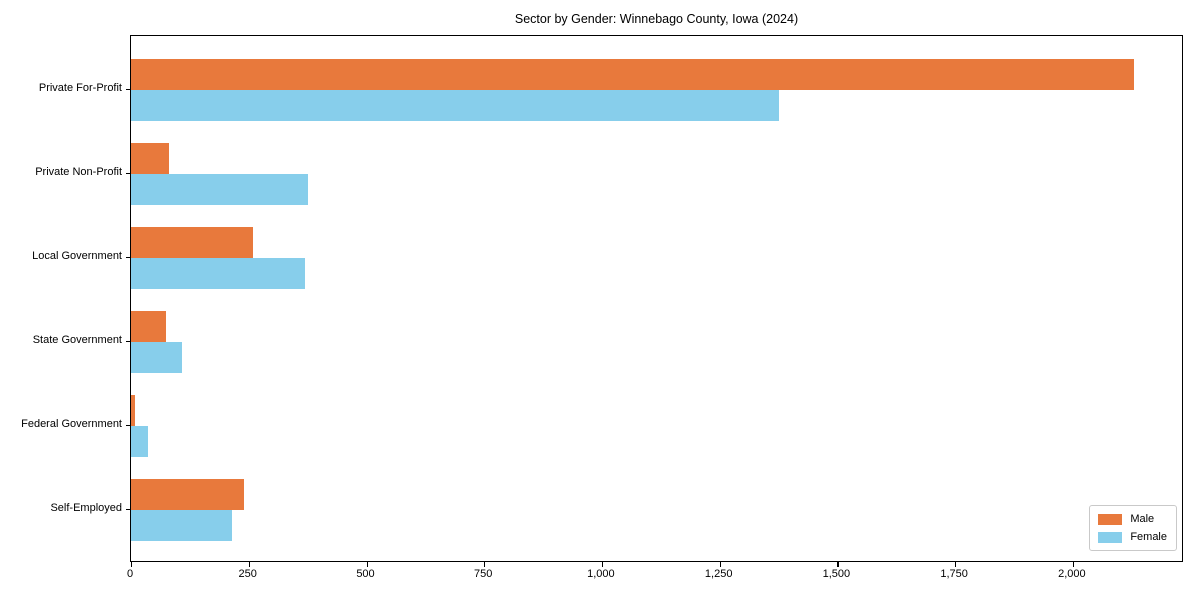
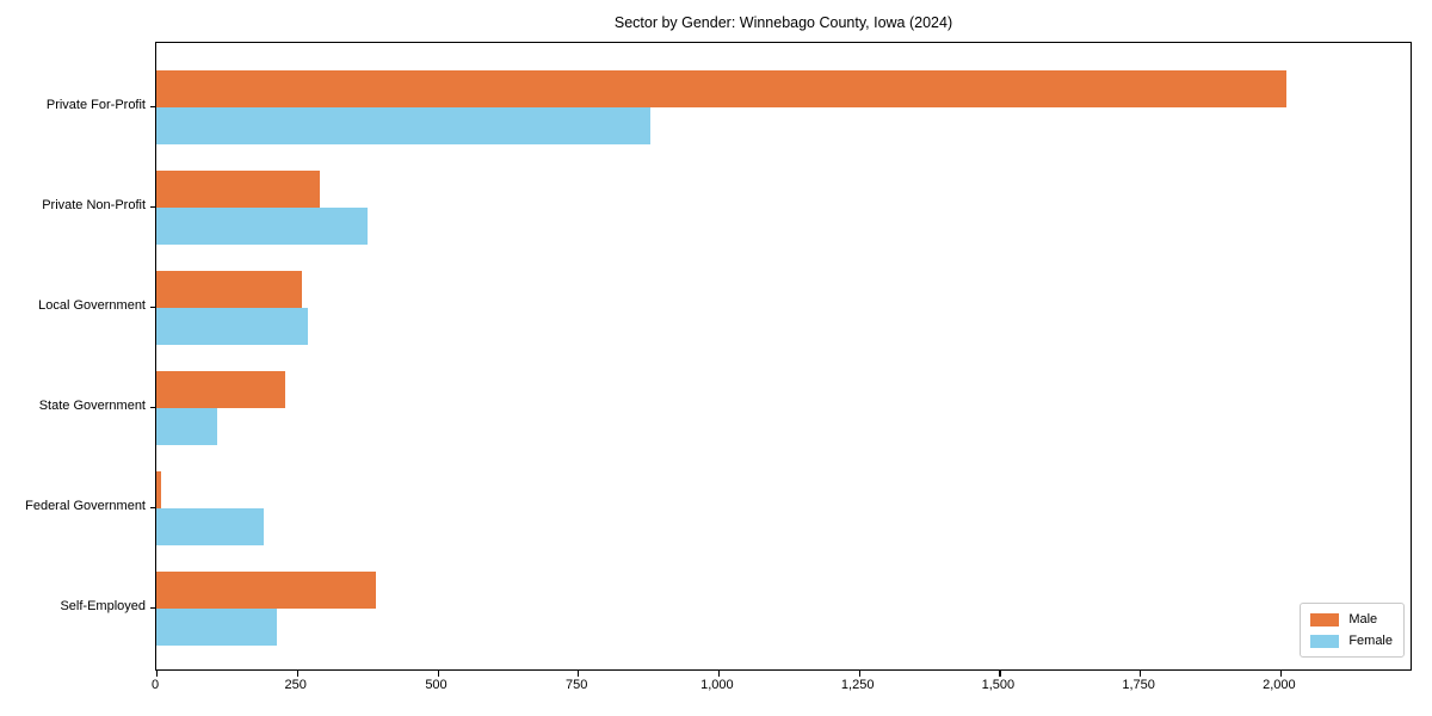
Male/Private For-Profit: 2130 -> 2010
Female/Private For-Profit: 1380 -> 880
Male/Private Non-Profit: 80 -> 290
Female/Local Government: 370 -> 270
Male/State Government: 70 -> 230
Female/Federal Government: 40 -> 190
Male/Self-Employed: 240 -> 390
